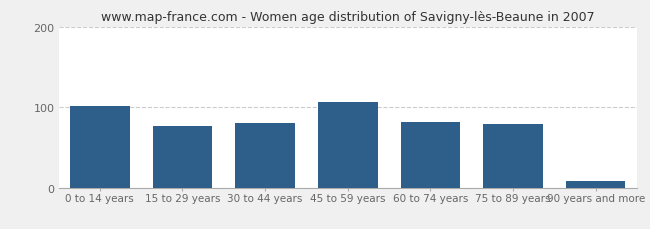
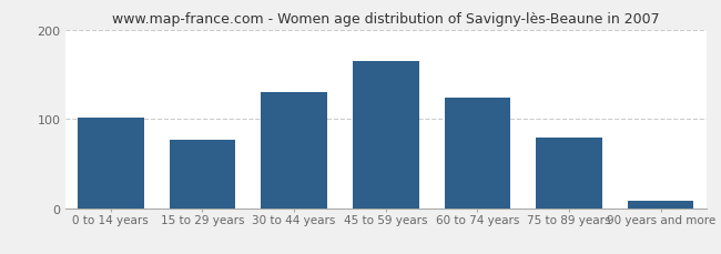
30 to 44 years: 80 -> 130
45 to 59 years: 106 -> 165
60 to 74 years: 82 -> 124
